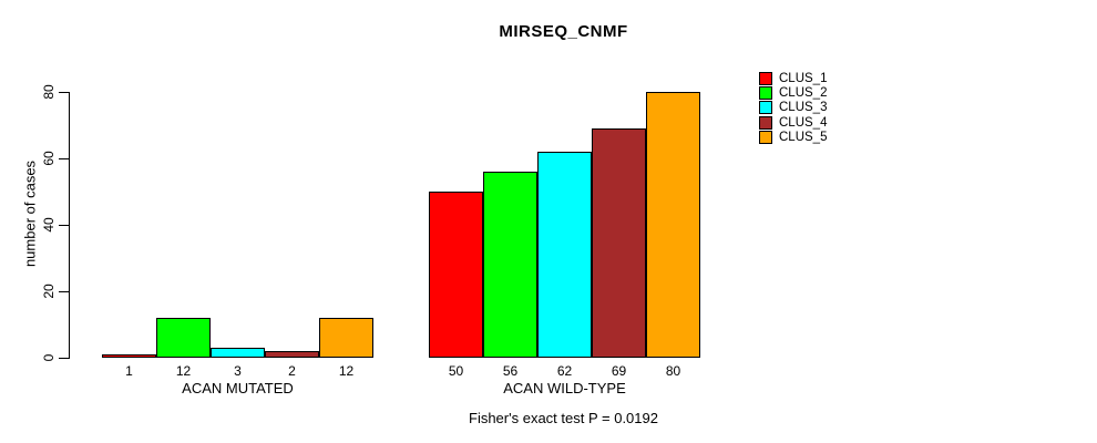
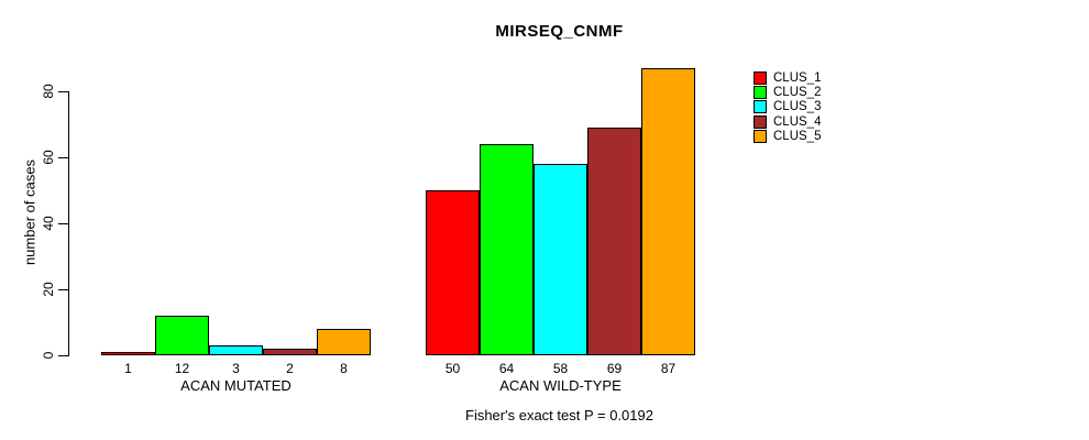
CLUS_5/ACAN MUTATED: 12 -> 8
CLUS_2/ACAN WILD-TYPE: 56 -> 64
CLUS_3/ACAN WILD-TYPE: 62 -> 58
CLUS_5/ACAN WILD-TYPE: 80 -> 87
